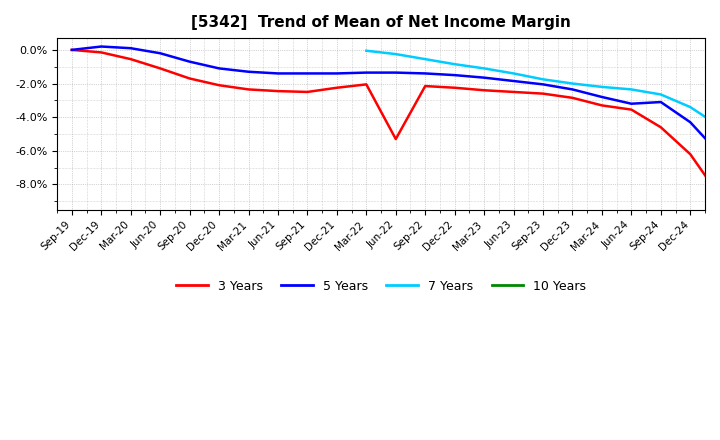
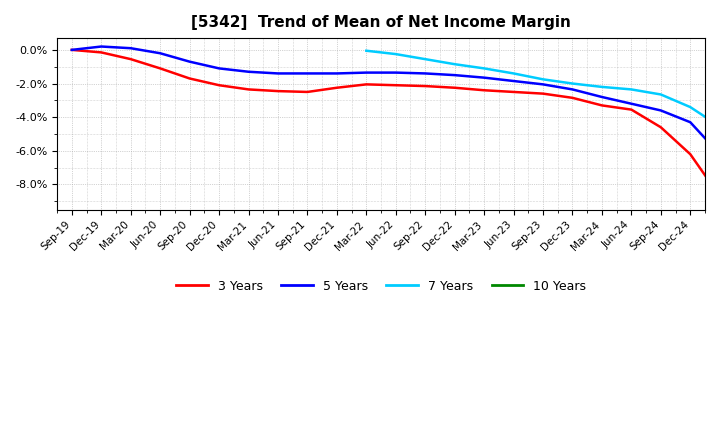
3 Years/Jun-22: -5.3% -> -2.1%
5 Years/Sep-24: -3.1% -> -3.6%
